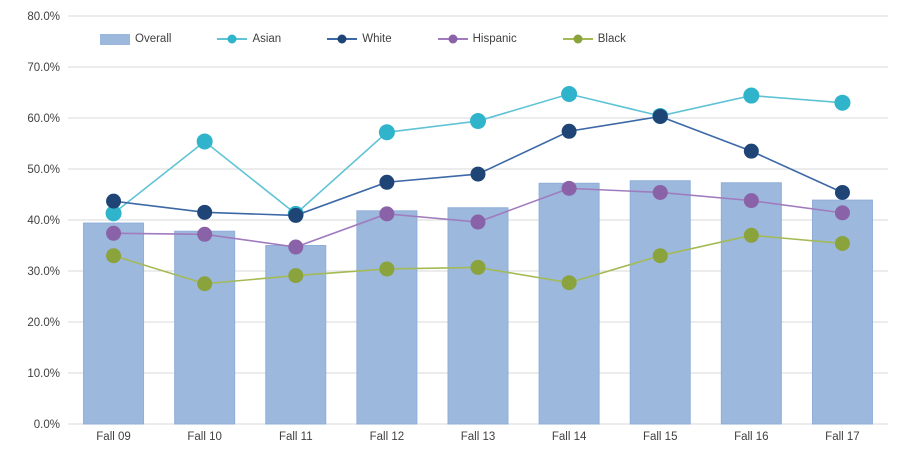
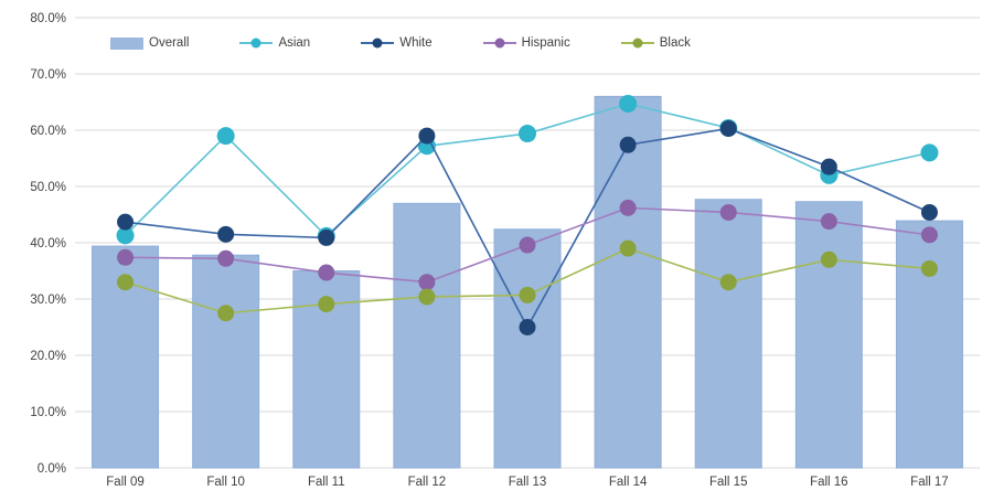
Asian/Fall 10: 55% -> 59%
Overall/Fall 12: 42% -> 47%
White/Fall 12: 47% -> 59%
Hispanic/Fall 12: 41% -> 33%
White/Fall 13: 49% -> 25%
Overall/Fall 14: 47% -> 66%
Black/Fall 14: 28% -> 39%
Asian/Fall 16: 64% -> 52%
Asian/Fall 17: 63% -> 56%
